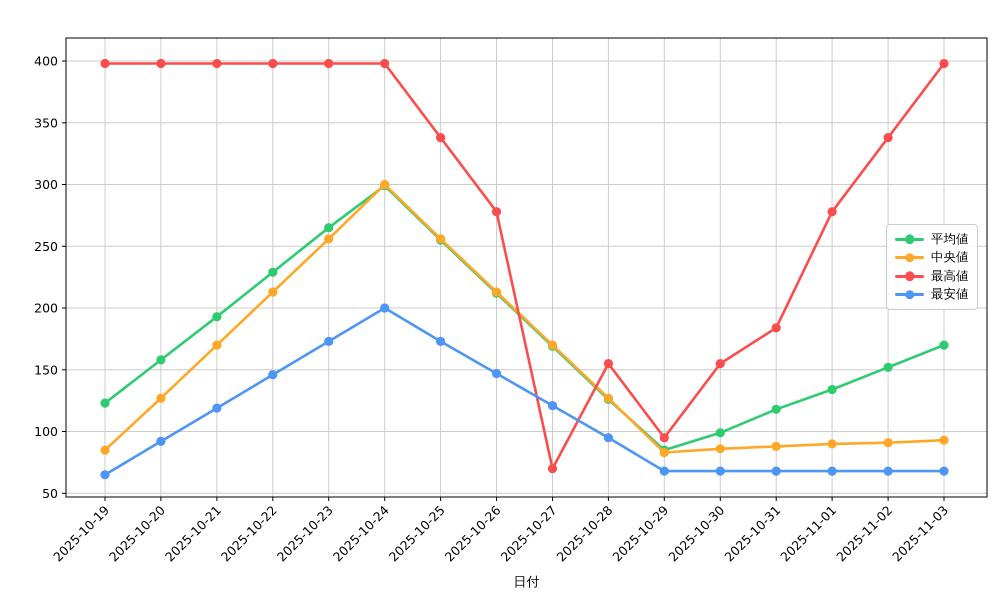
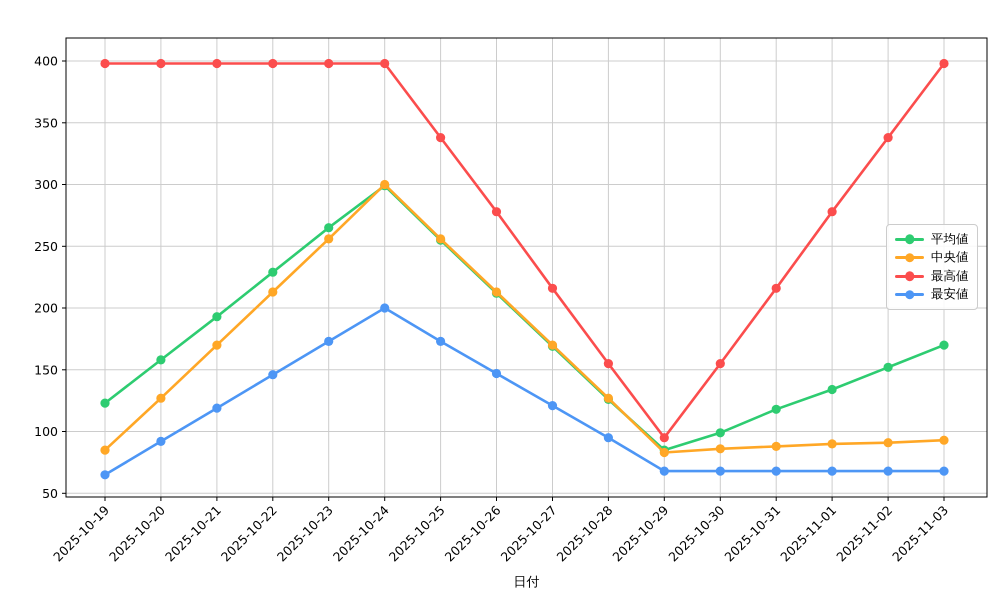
最高値/2025-10-27: 70 -> 216
最高値/2025-10-31: 184 -> 216
